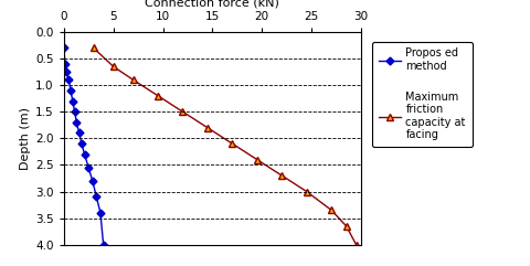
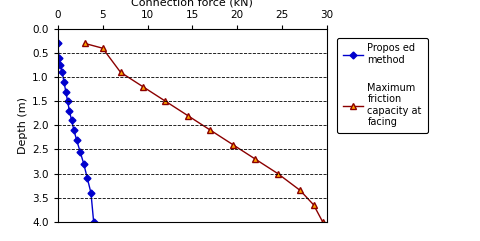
Maximum friction capacity at facing/5: 0.65 -> 0.40
